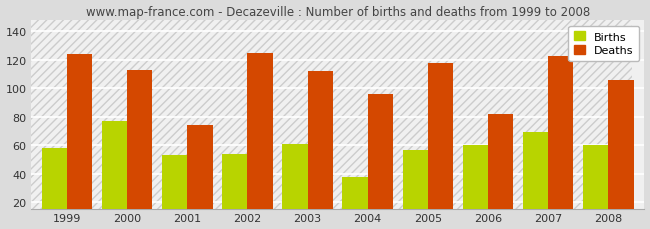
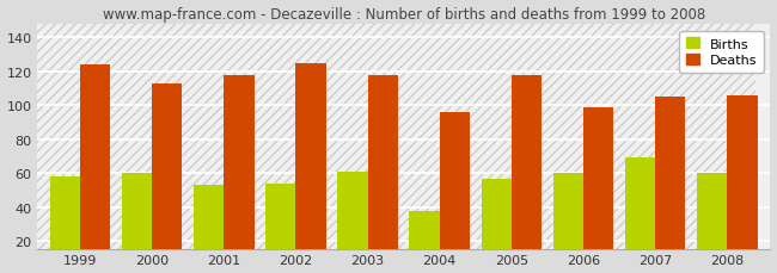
Births/2000: 77 -> 60
Deaths/2001: 74 -> 118
Deaths/2003: 112 -> 118
Deaths/2006: 82 -> 99
Deaths/2007: 123 -> 105
